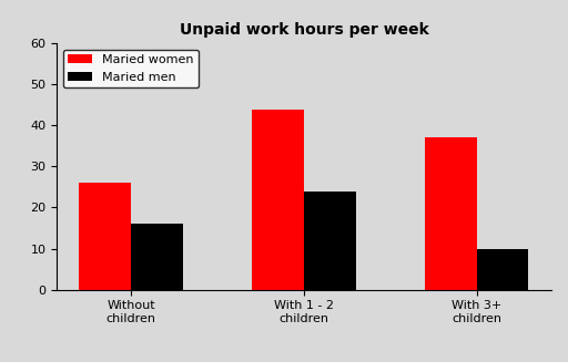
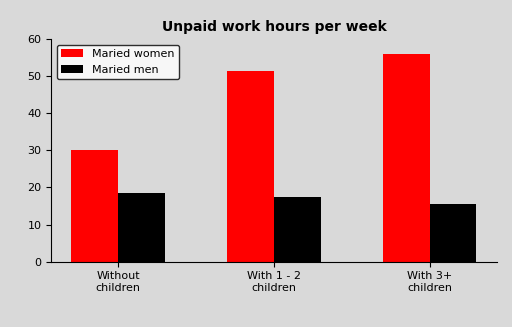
Maried women/Without children: 26.0 -> 30.0
Maried men/Without children: 16.0 -> 18.5
Maried women/With 1 - 2 children: 44.0 -> 51.5
Maried men/With 1 - 2 children: 24.0 -> 17.5
Maried women/With 3+ children: 37.0 -> 56.0
Maried men/With 3+ children: 10.0 -> 15.5
